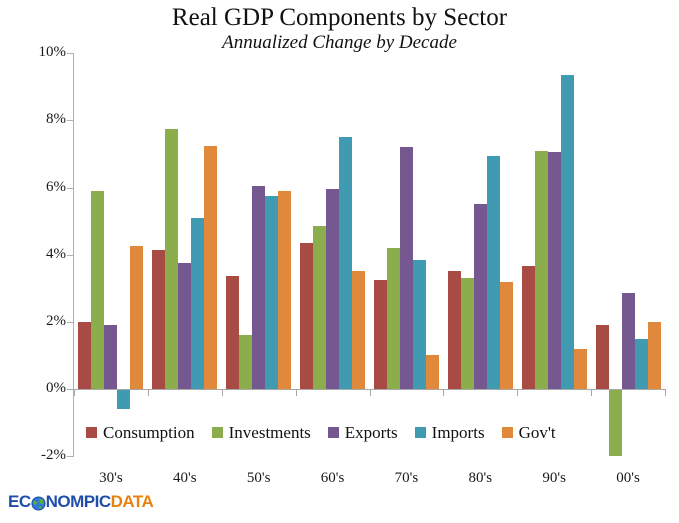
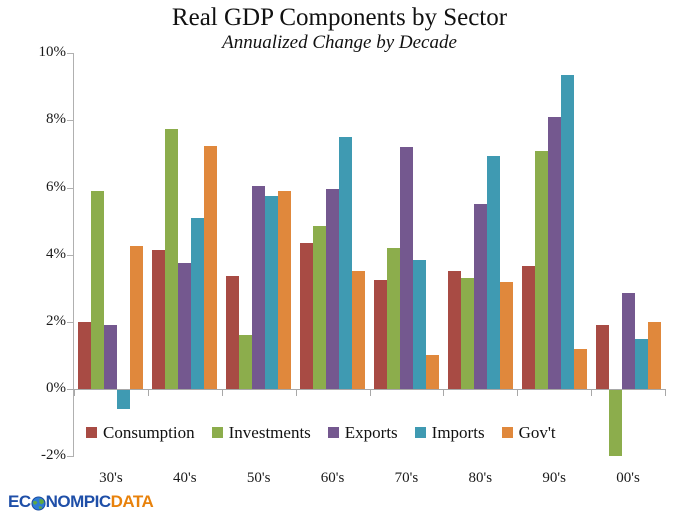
Exports/90's: 7.0% -> 8.1%
